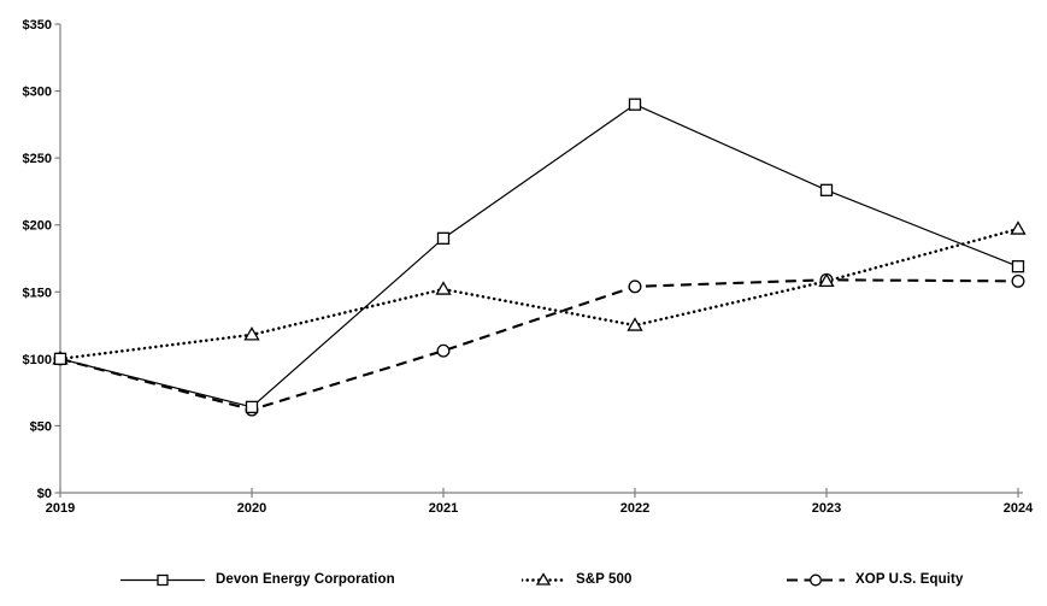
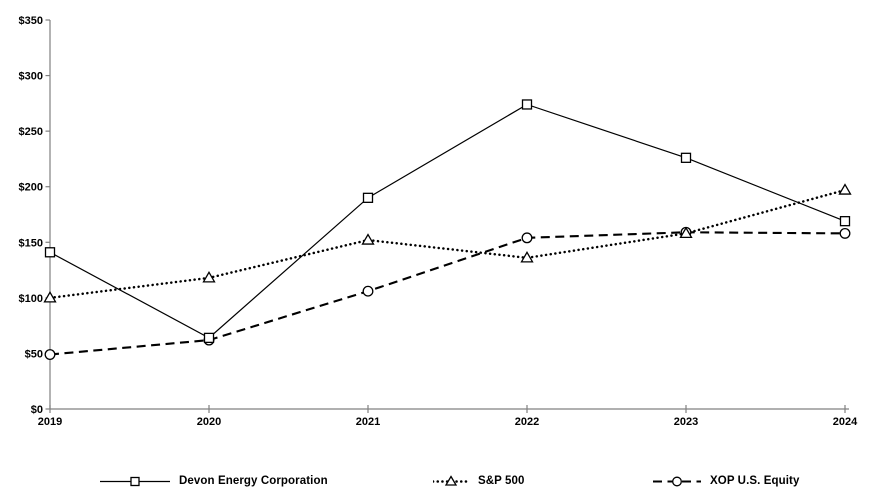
Devon Energy Corporation/2019: $100 -> $141
XOP U.S. Equity/2019: $100 -> $49
Devon Energy Corporation/2022: $290 -> $274
S&P 500/2022: $125 -> $136
